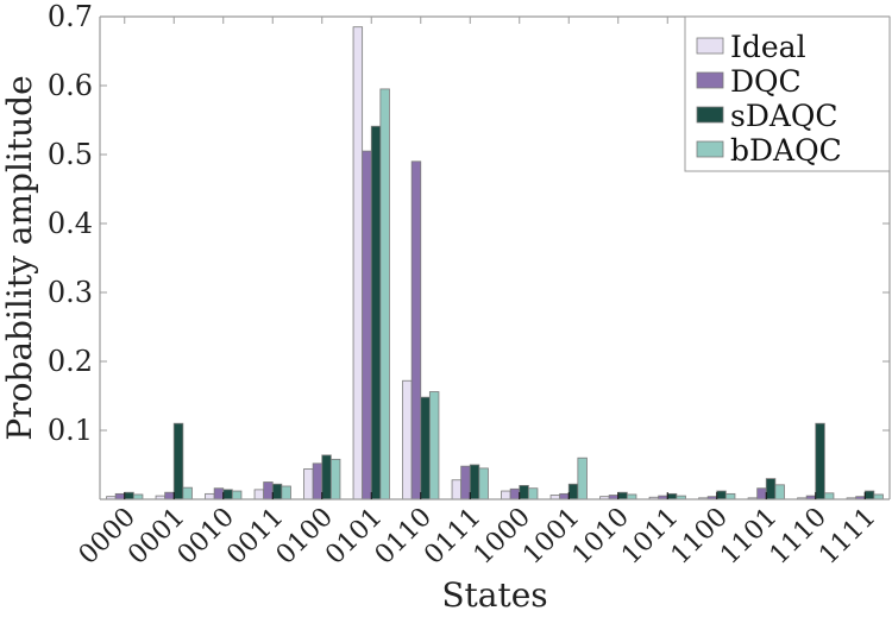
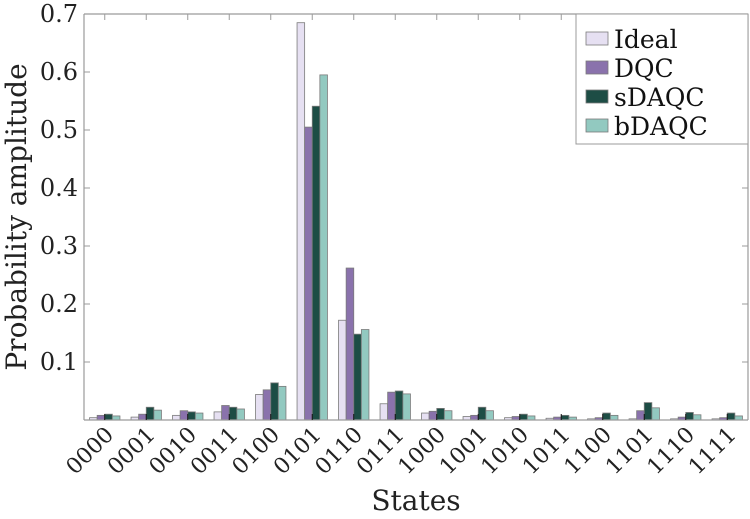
sDAQC/0001: 0.11 -> 0.02
DQC/0110: 0.49 -> 0.26
bDAQC/1001: 0.06 -> 0.02
sDAQC/1110: 0.11 -> 0.01
